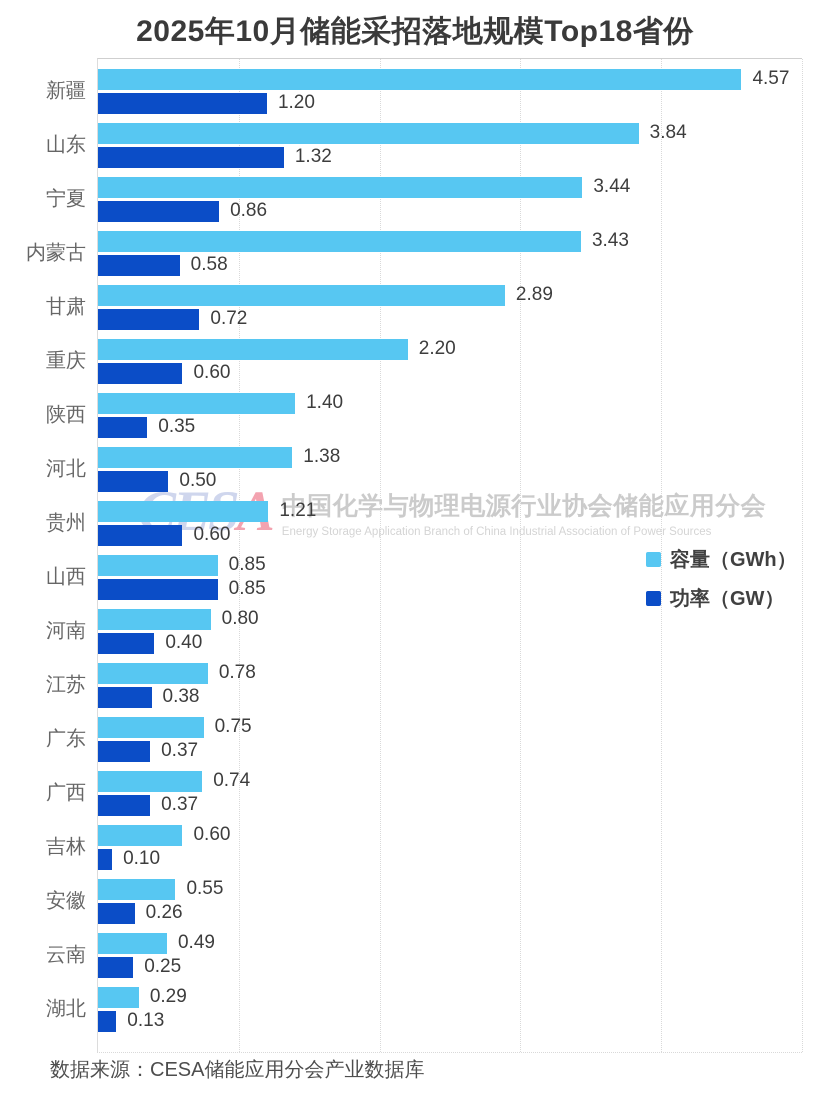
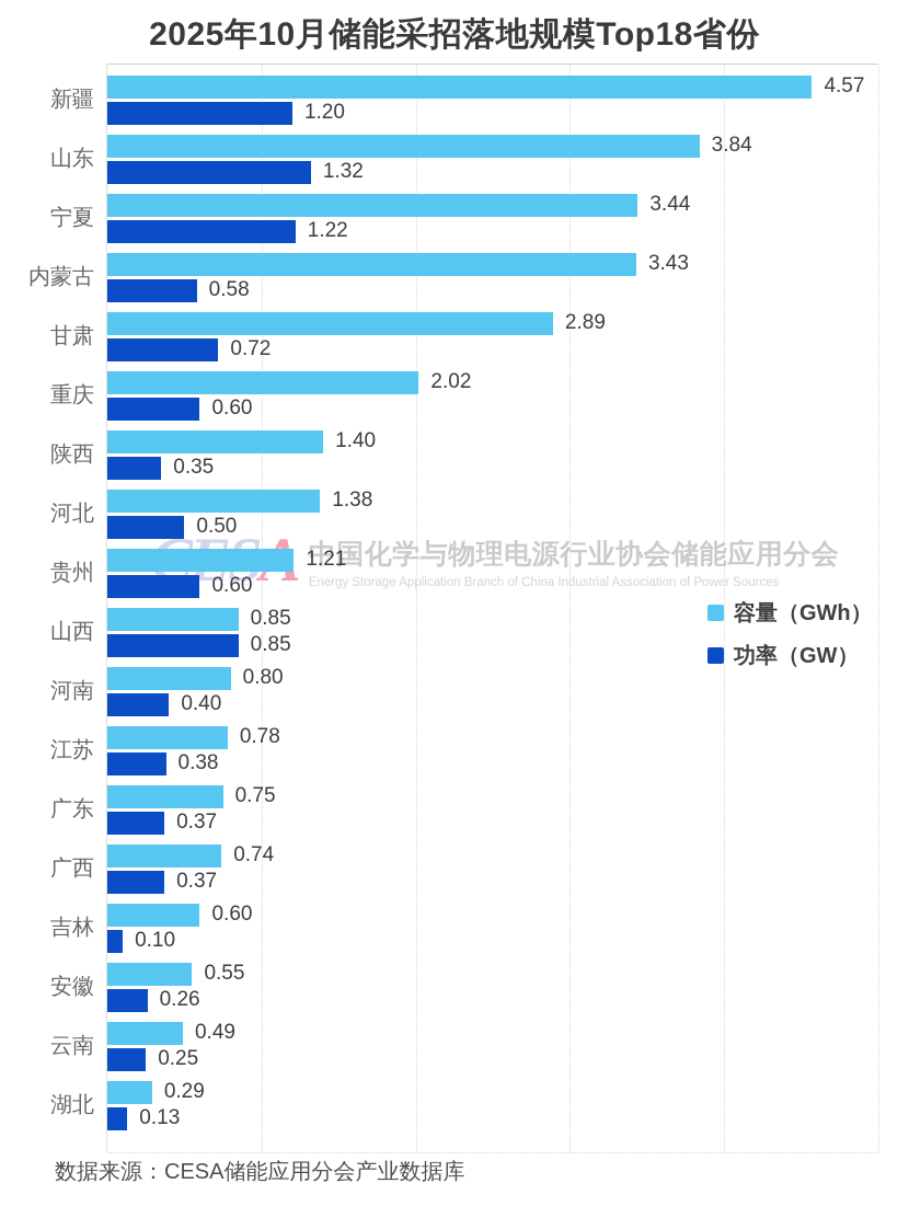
功率（GW）/宁夏: 0.86 -> 1.22
容量（GWh）/重庆: 2.20 -> 2.02
